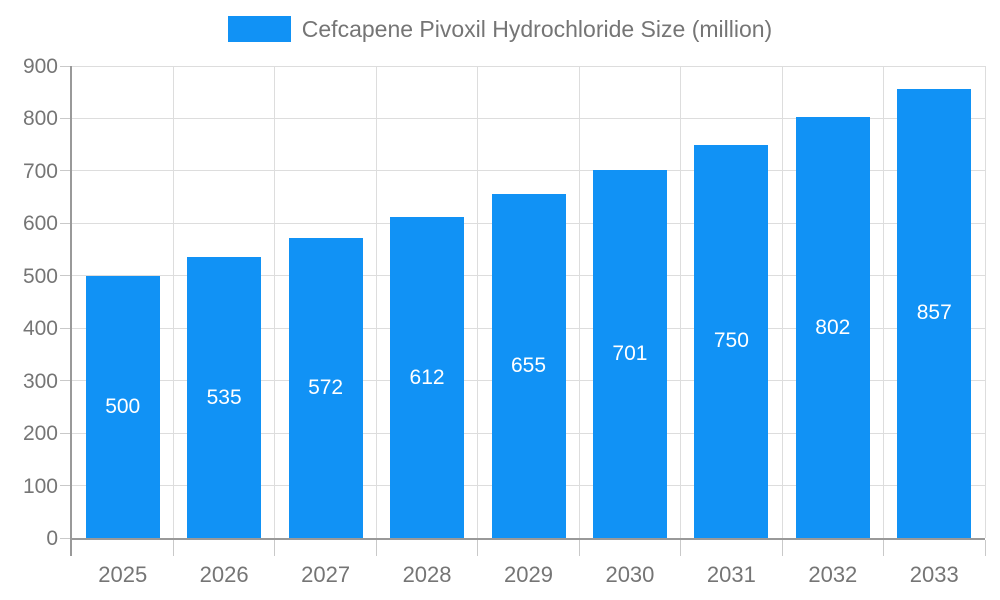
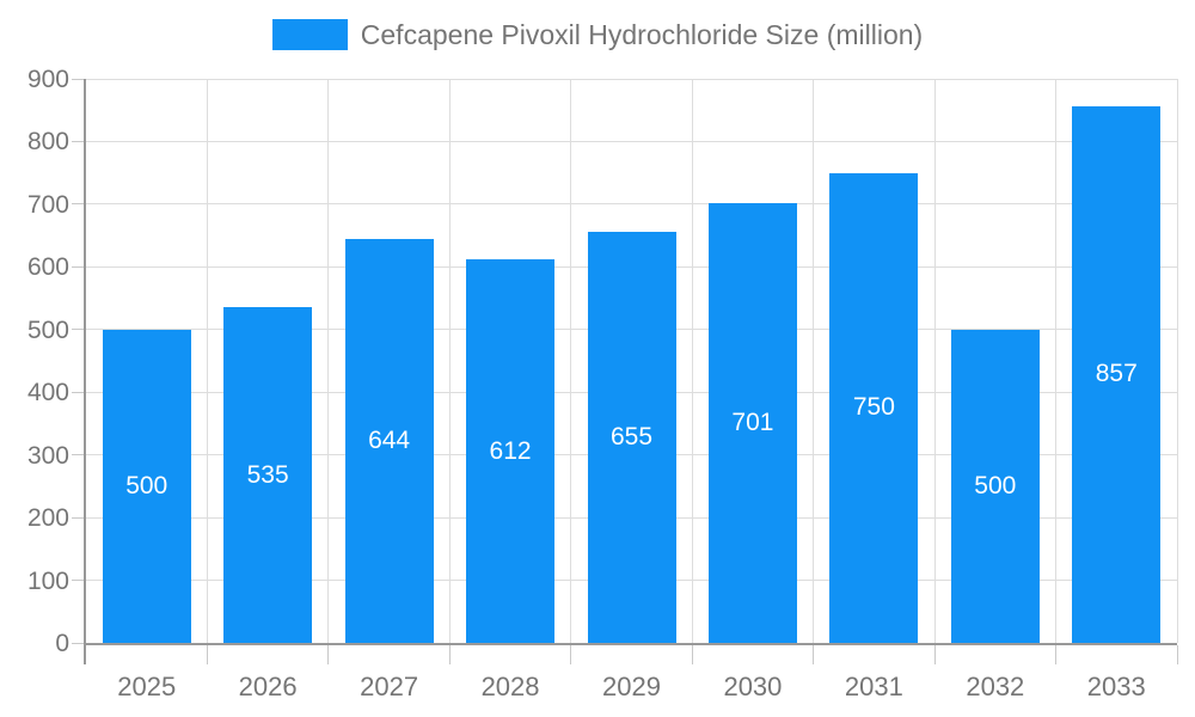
2027: 572 -> 644
2032: 802 -> 500
